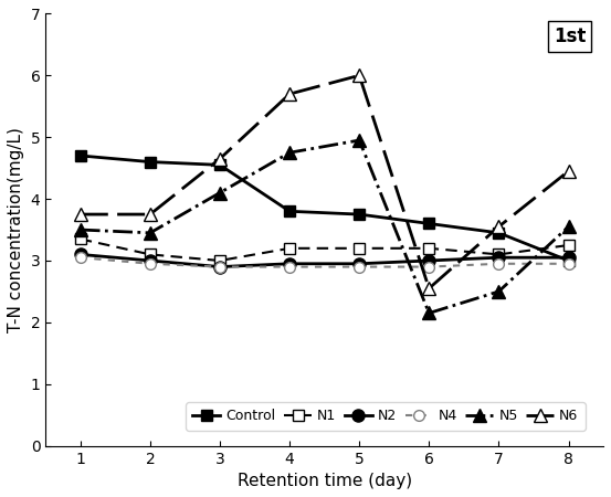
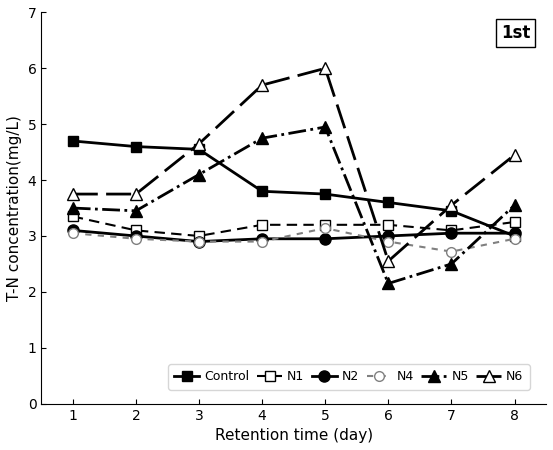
N4/5: 2.90 -> 3.14
N4/7: 2.95 -> 2.72
